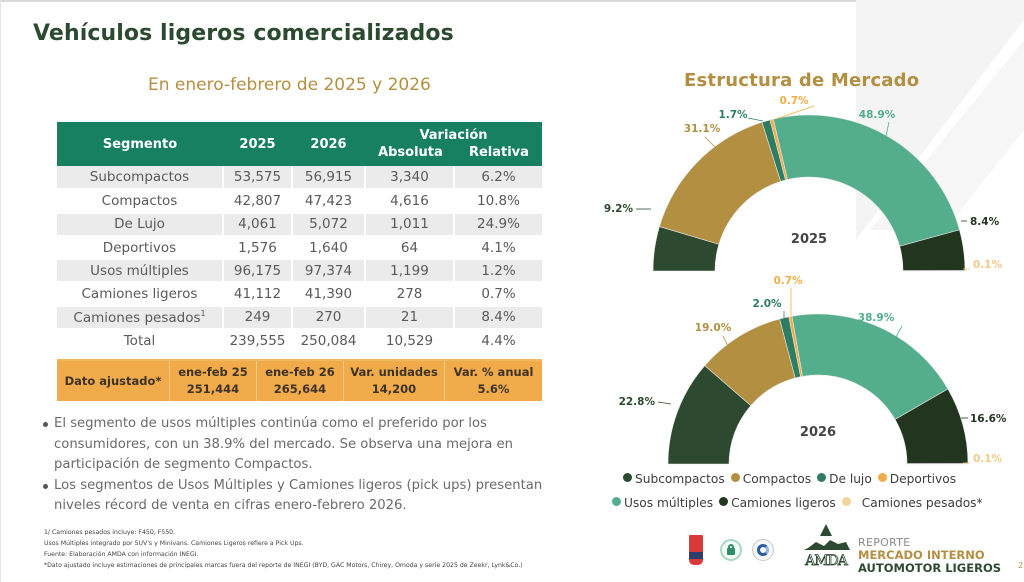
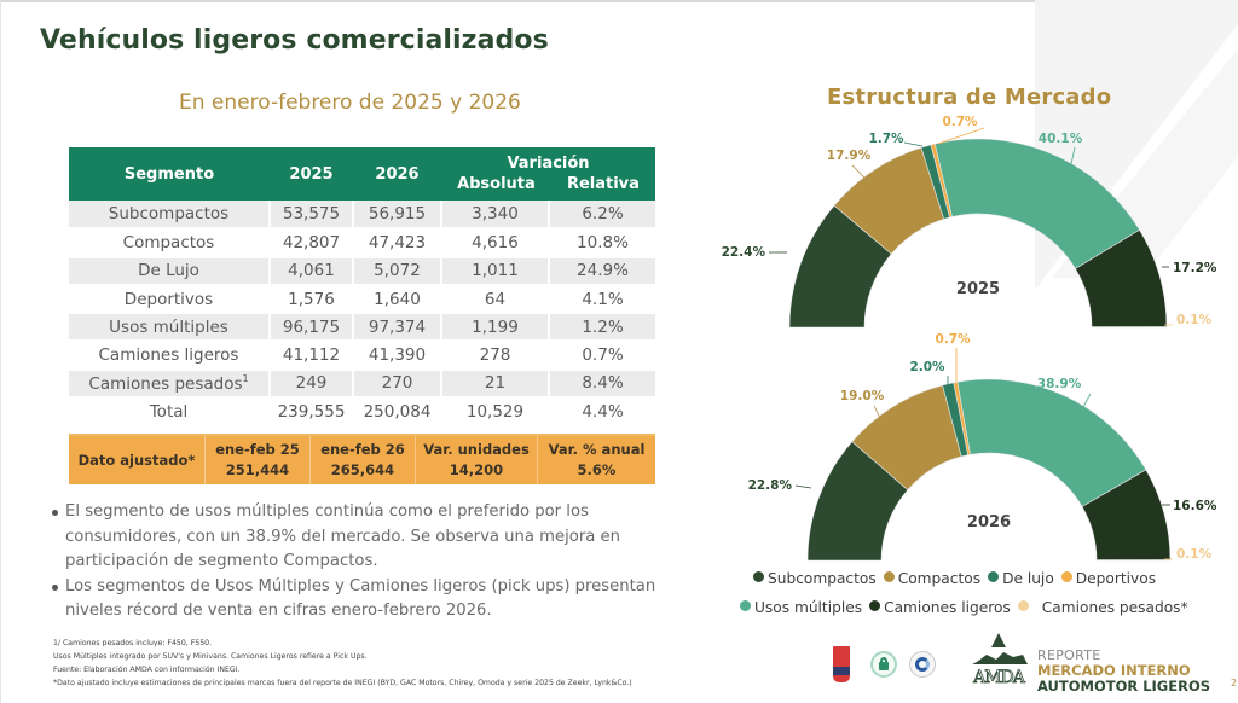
2025/Subcompactos: 9.2% -> 22.4%
2025/Compactos: 31.1% -> 17.9%
2025/Usos múltiples: 48.9% -> 40.1%
2025/Camiones ligeros: 8.4% -> 17.2%
